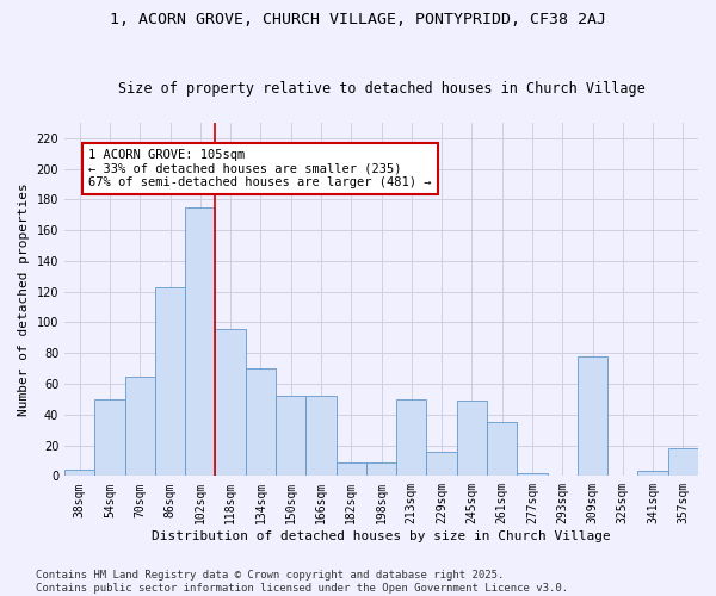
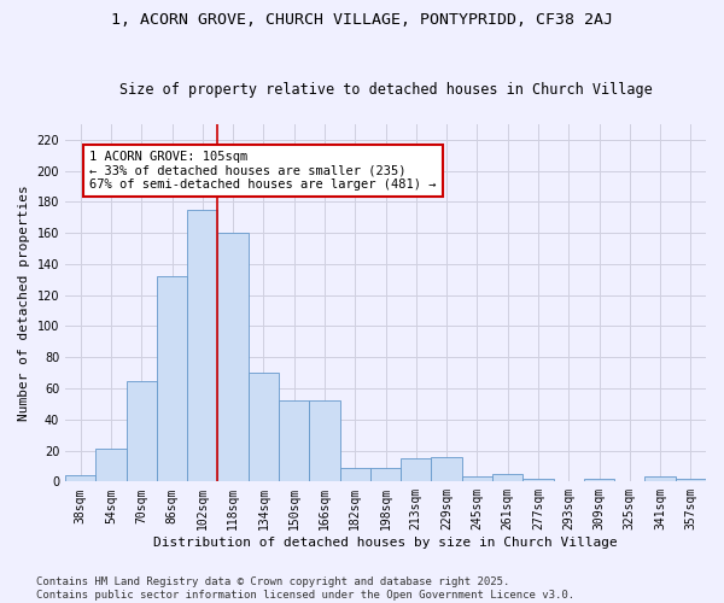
54sqm: 50 -> 21
86sqm: 123 -> 132
118sqm: 96 -> 160
213sqm: 50 -> 15
245sqm: 49 -> 3
261sqm: 35 -> 5
309sqm: 78 -> 2
357sqm: 18 -> 2
